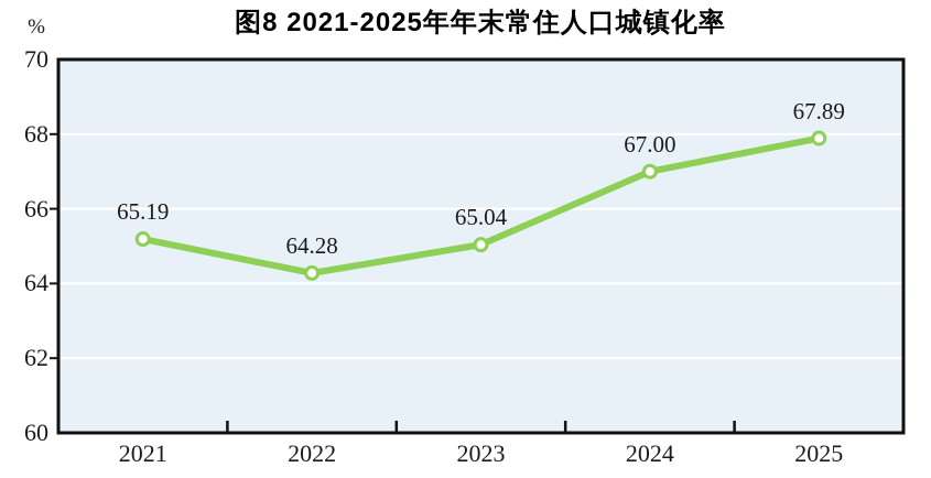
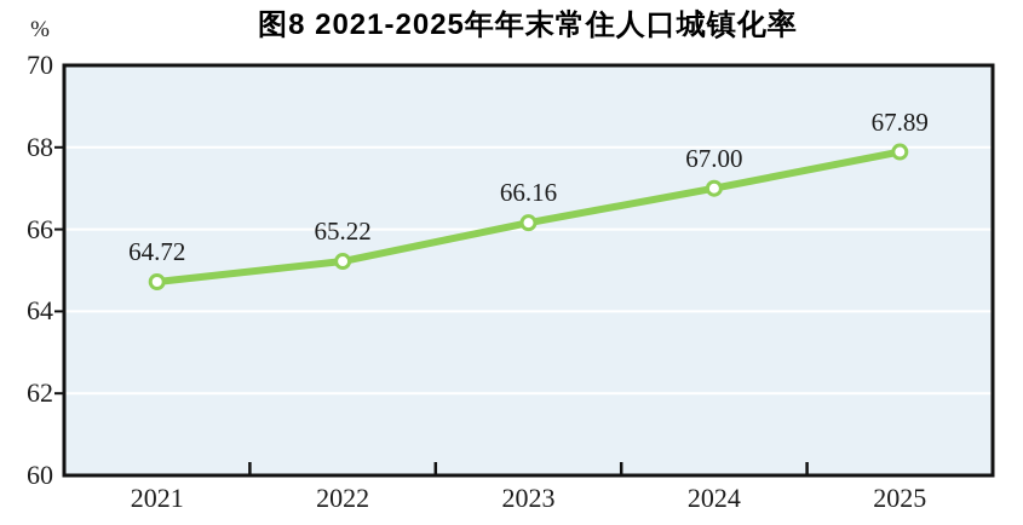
2021: 65.19 -> 64.72
2022: 64.28 -> 65.22
2023: 65.04 -> 66.16
